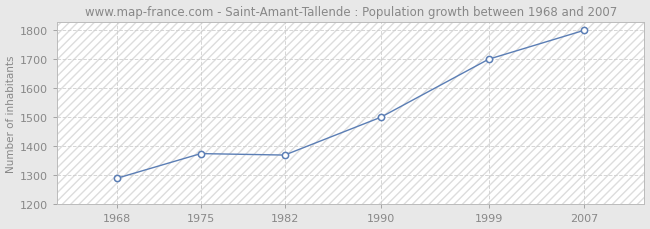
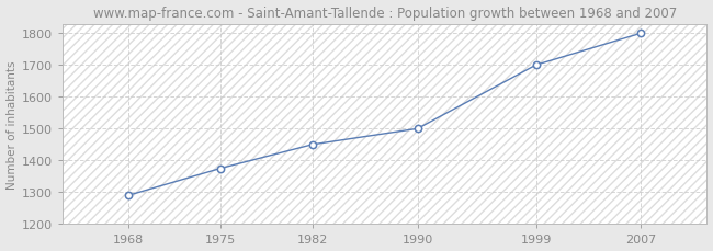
1982: 1370 -> 1450
